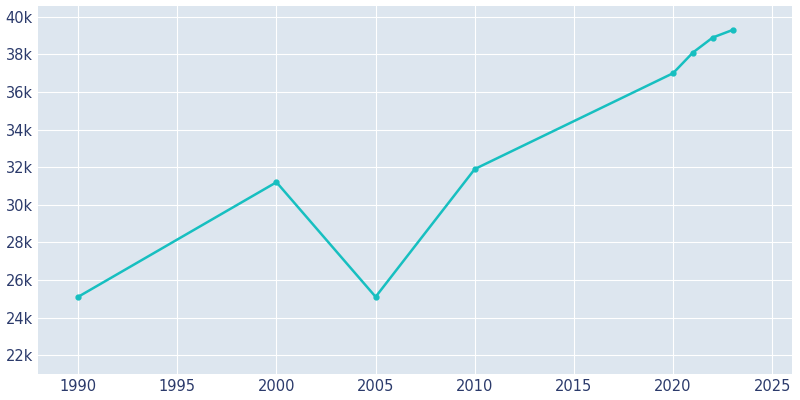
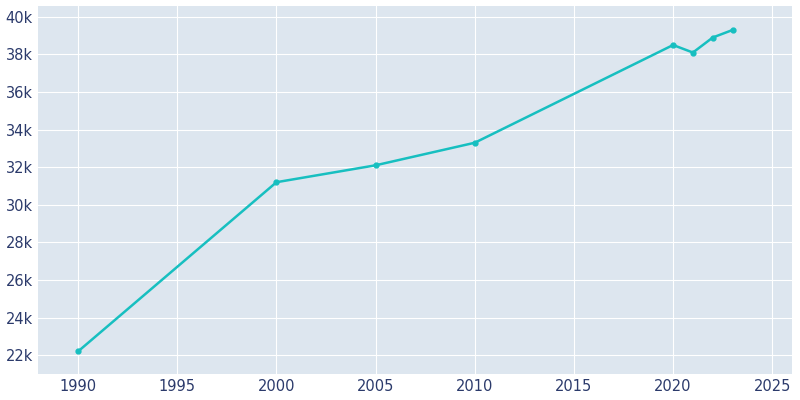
1990: 25.1k -> 22.2k
2005: 25.1k -> 32.1k
2010: 31.9k -> 33.3k
2020: 37.0k -> 38.5k
